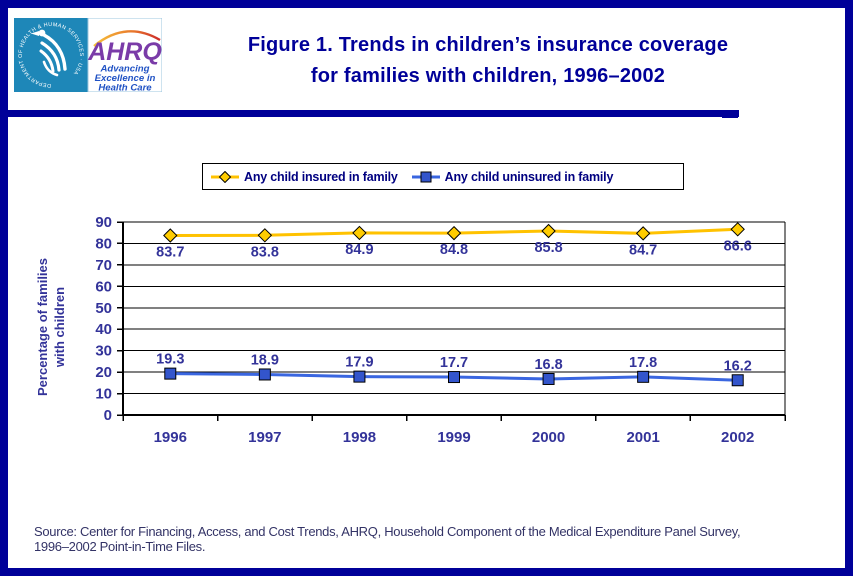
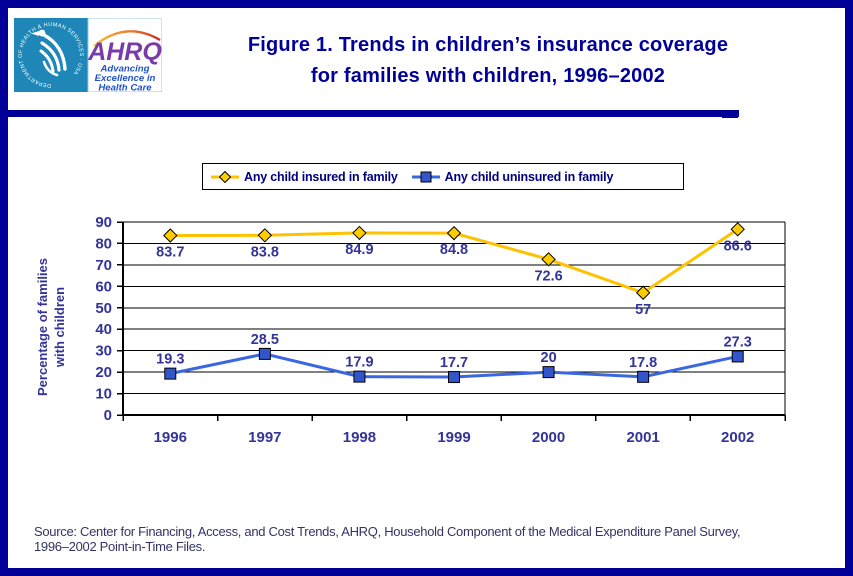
Any child uninsured in family/1997: 18.9 -> 28.5
Any child insured in family/2000: 85.8 -> 72.6
Any child uninsured in family/2000: 16.8 -> 20
Any child insured in family/2001: 84.7 -> 57
Any child uninsured in family/2002: 16.2 -> 27.3
